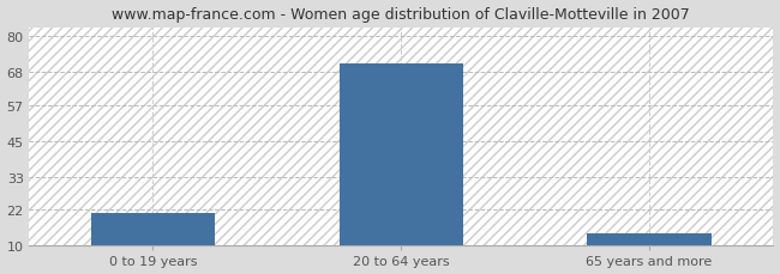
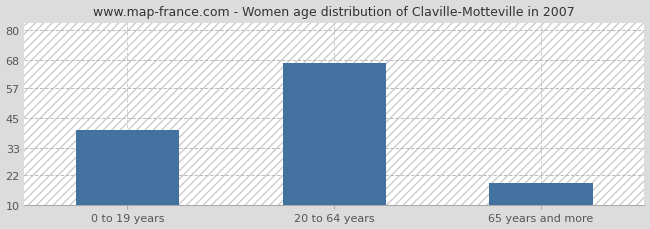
0 to 19 years: 21 -> 40
20 to 64 years: 71 -> 67
65 years and more: 14 -> 19
